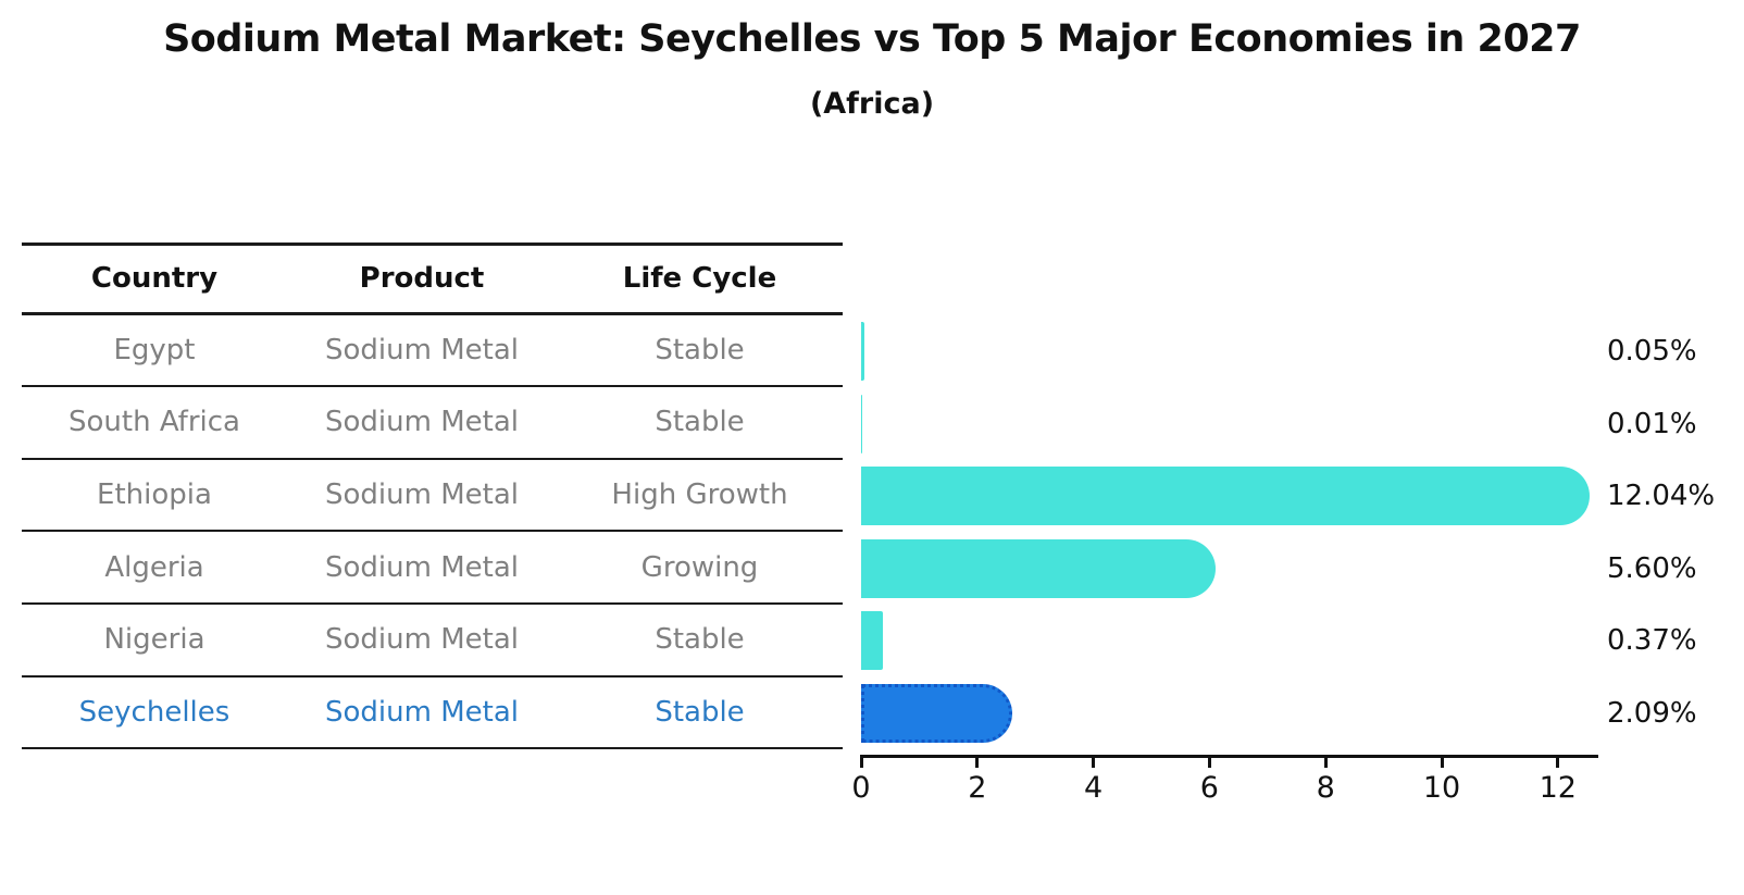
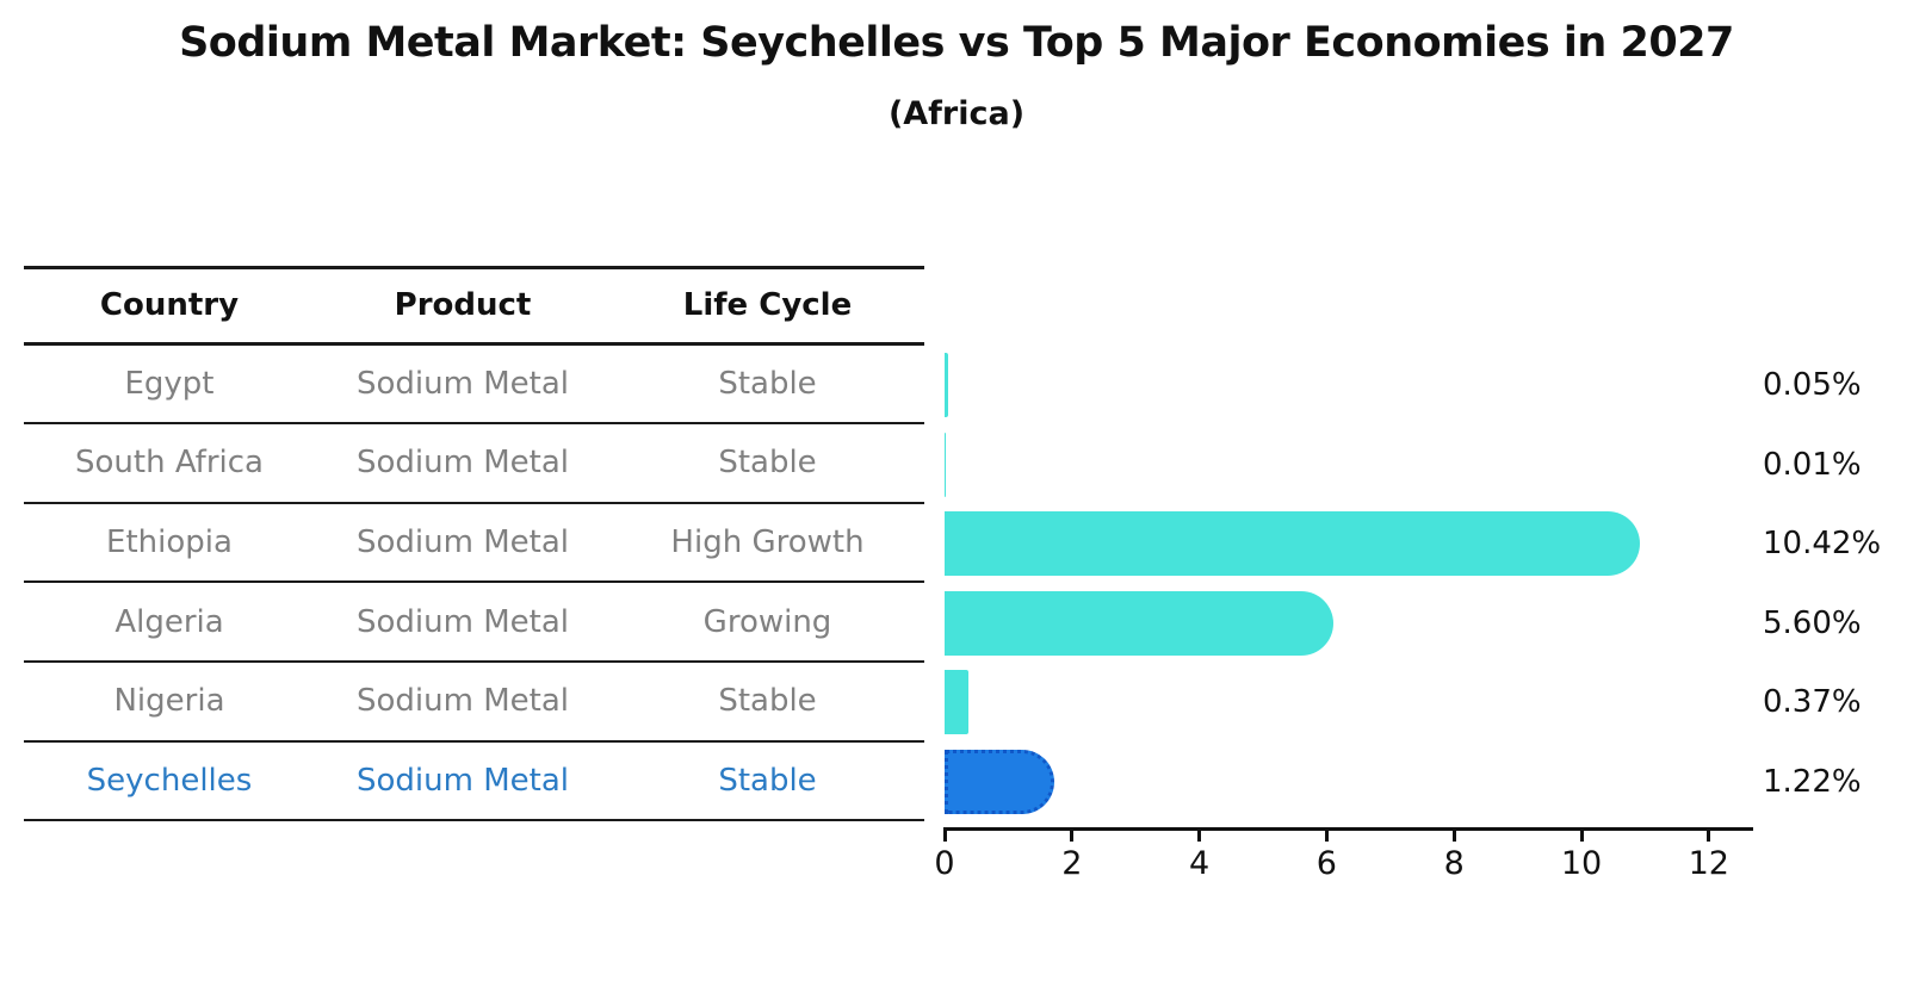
Ethiopia: 12.04% -> 10.42%
Seychelles: 2.09% -> 1.22%
